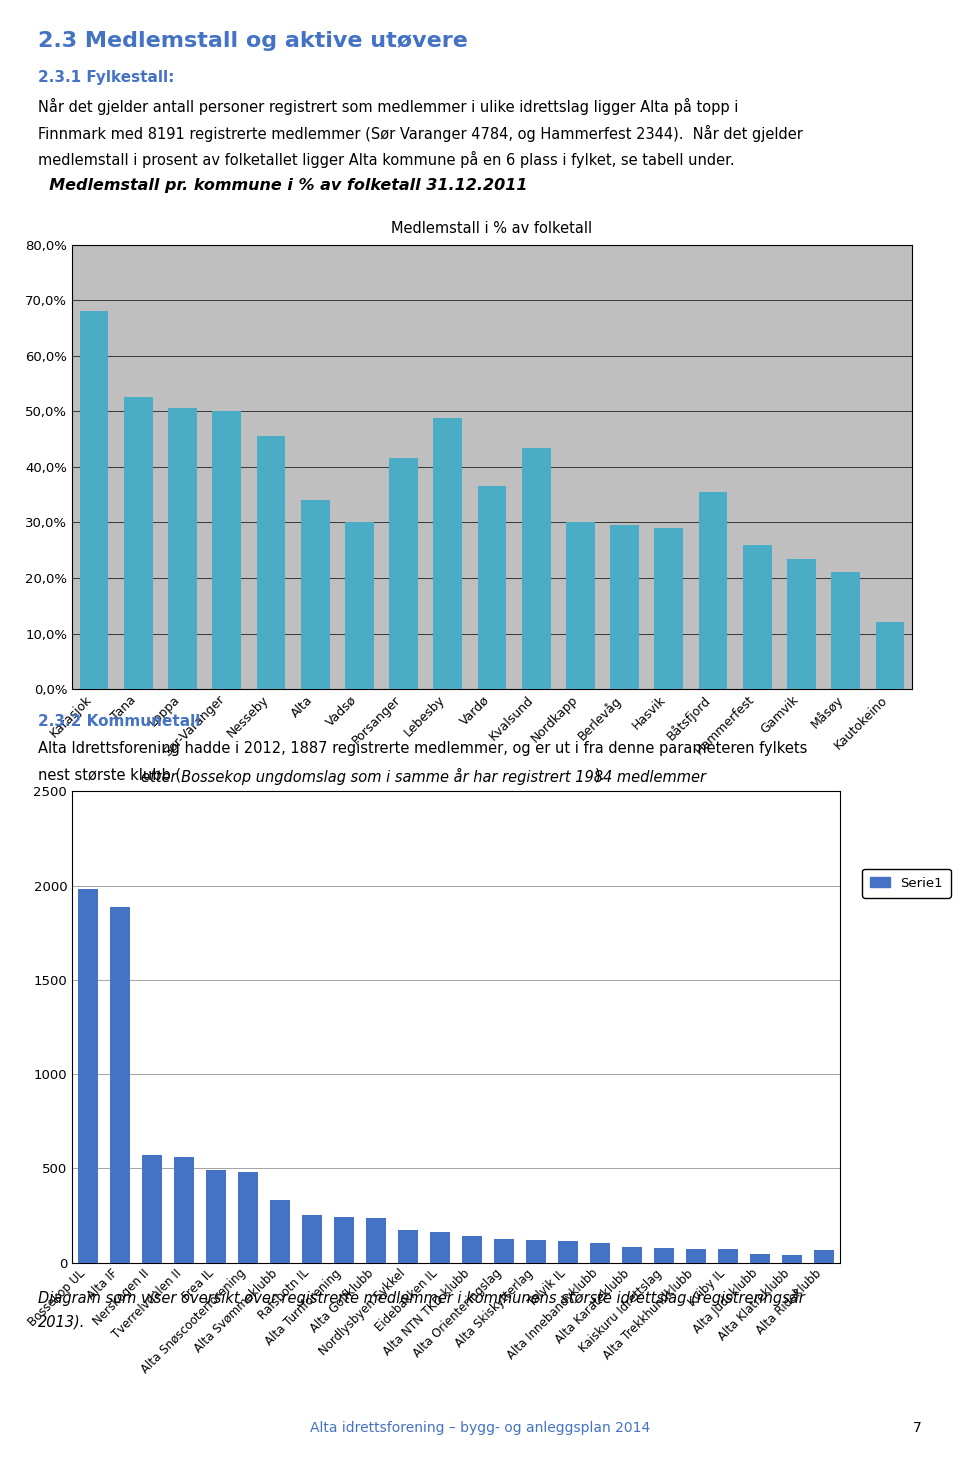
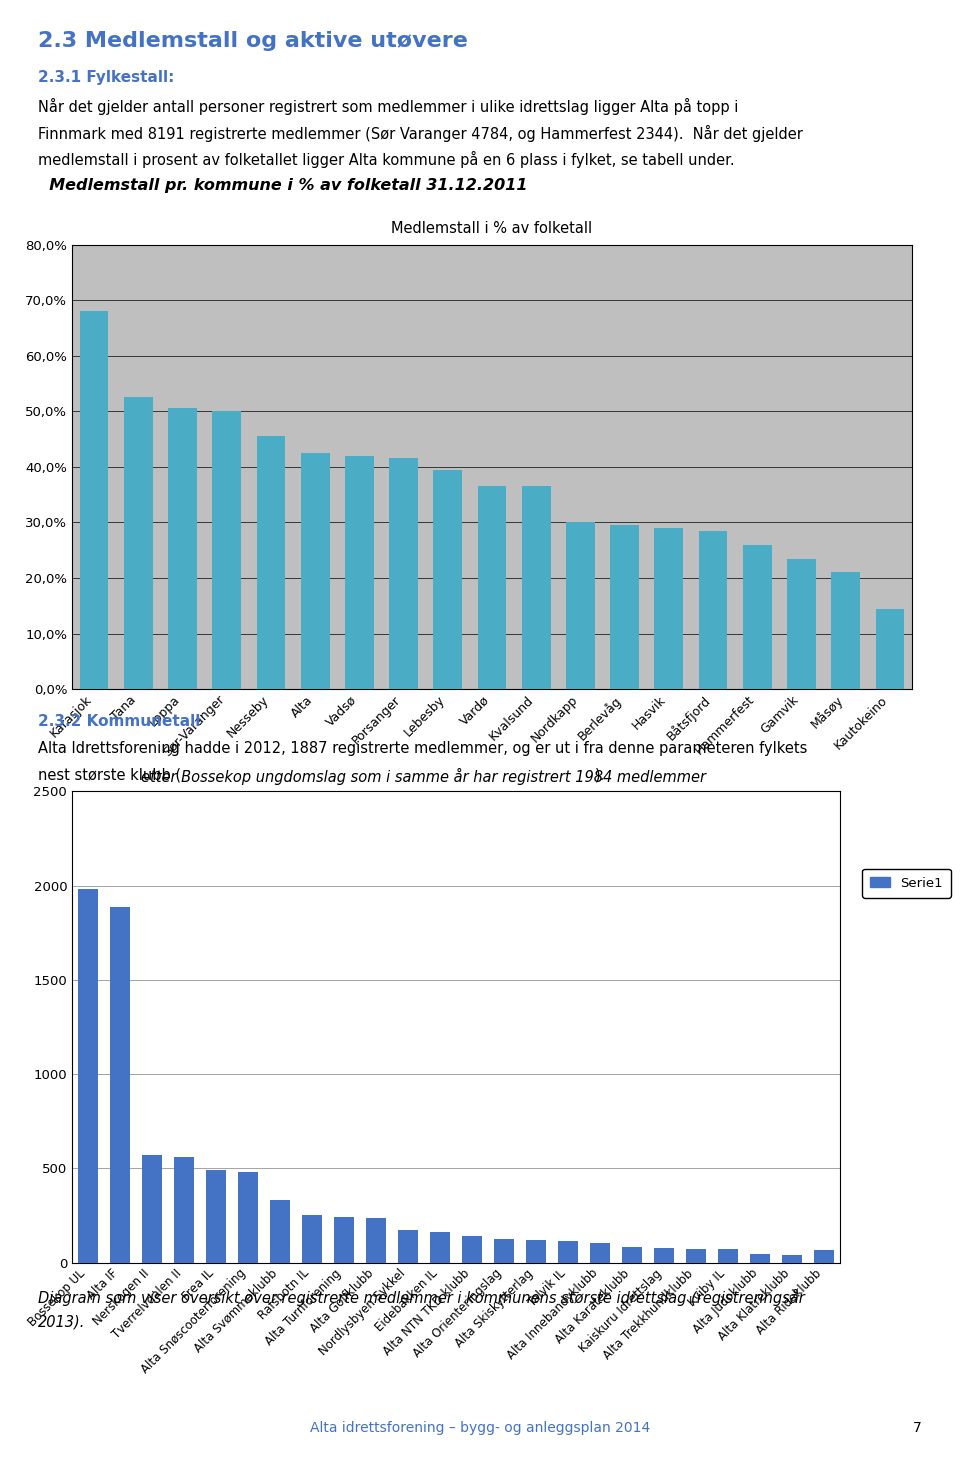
Medlemstall i % av folketall/Alta: 34,0% -> 42,5%
Medlemstall i % av folketall/Vadsø: 30,0% -> 42,0%
Medlemstall i % av folketall/Lebesby: 48,8% -> 39,5%
Medlemstall i % av folketall/Kvalsund: 43,4% -> 36,5%
Medlemstall i % av folketall/Båtsfjord: 35,4% -> 28,5%
Medlemstall i % av folketall/Kautokeino: 12,0% -> 14,5%
